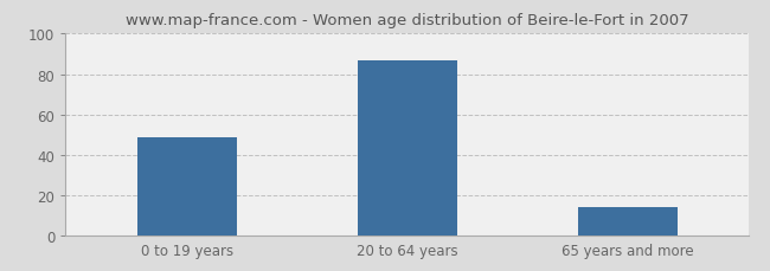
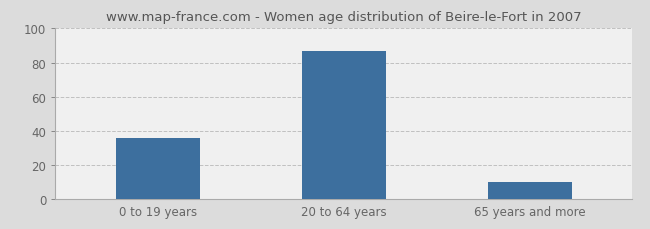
0 to 19 years: 49 -> 36
65 years and more: 14 -> 10
